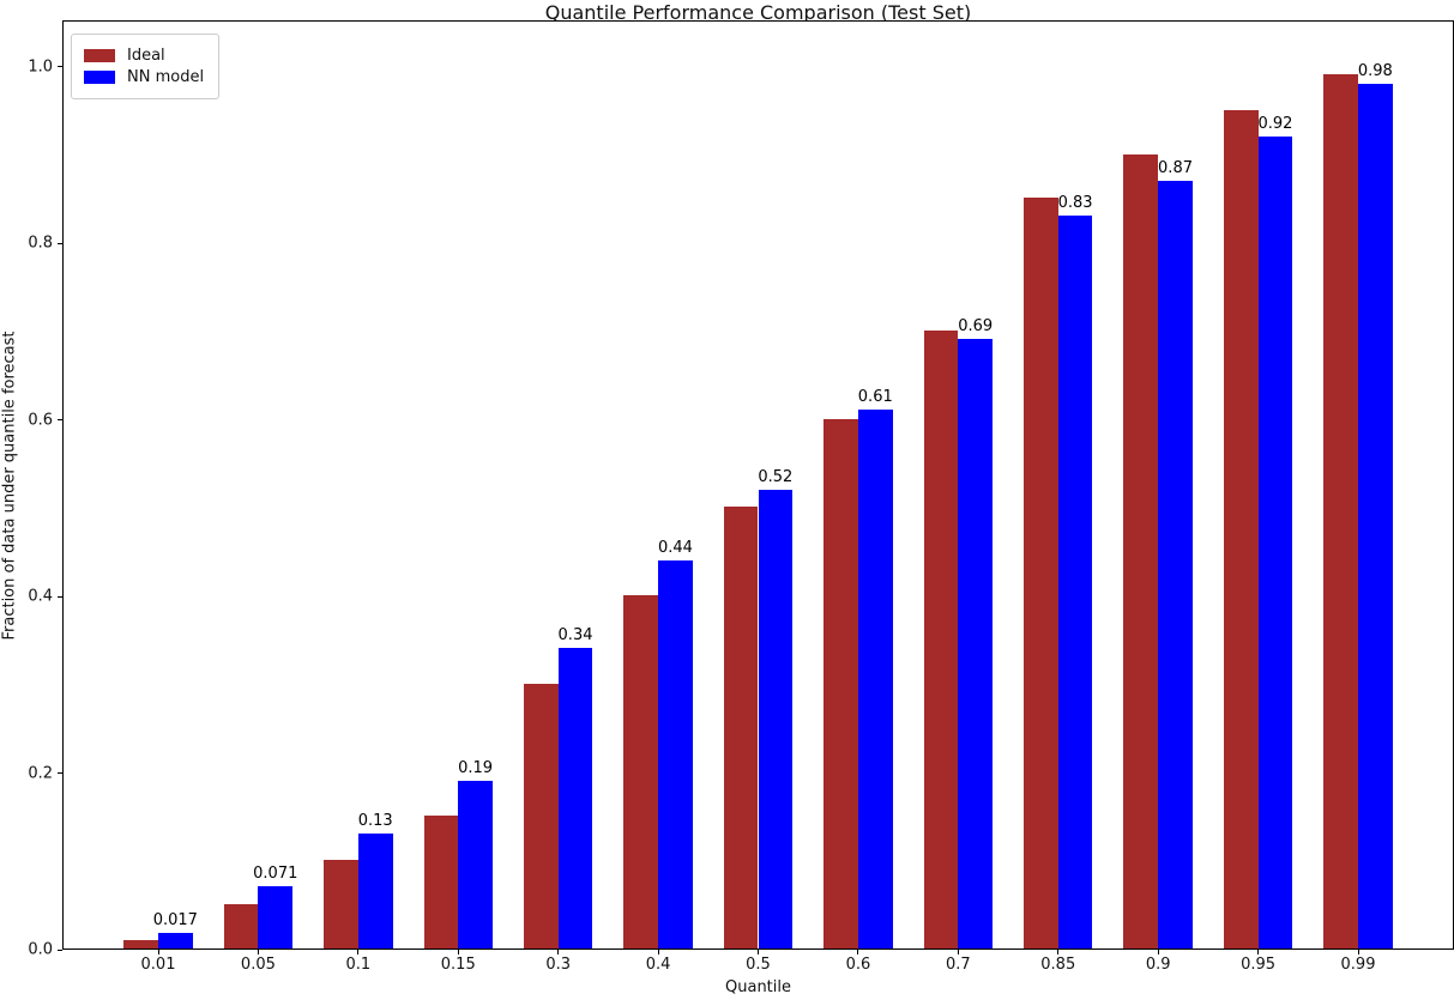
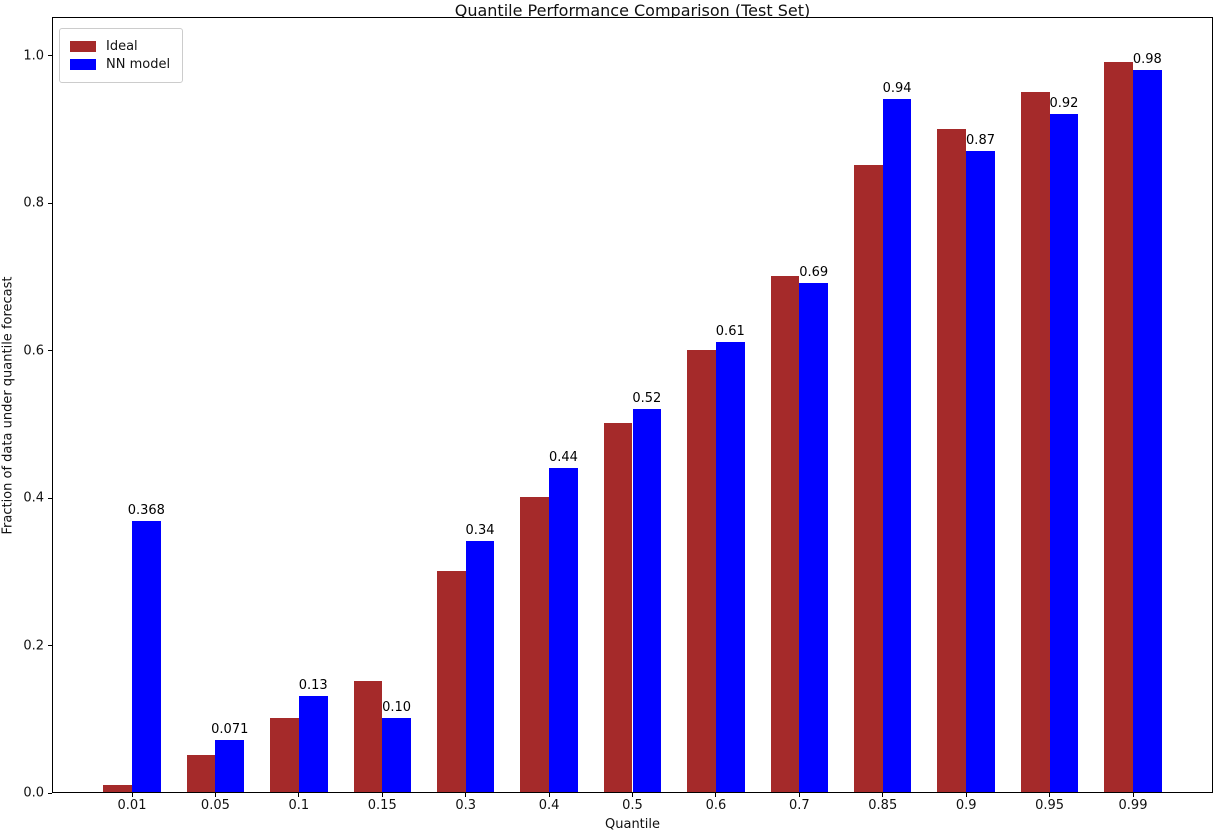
NN model/0.01: 0.017 -> 0.368
NN model/0.15: 0.19 -> 0.10
NN model/0.85: 0.83 -> 0.94
